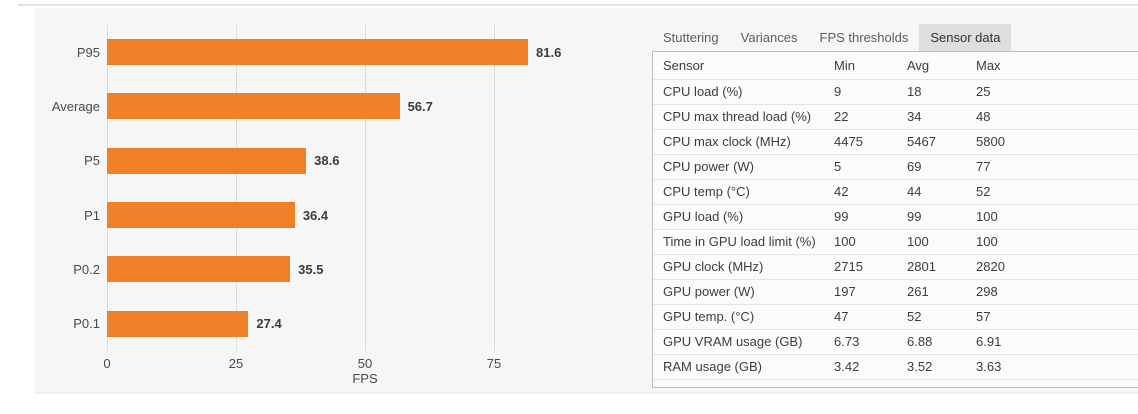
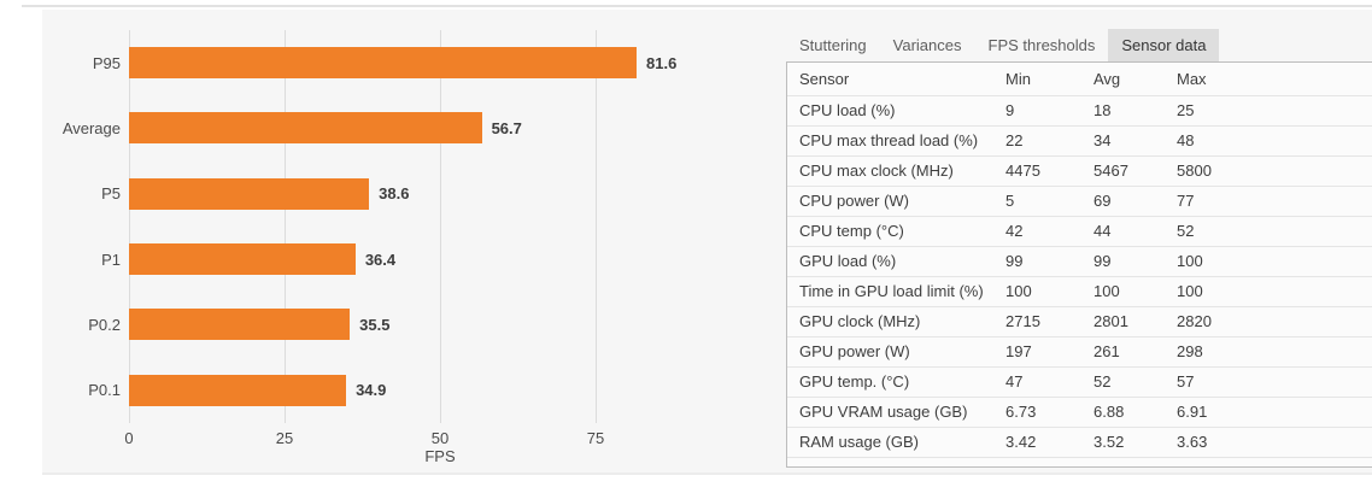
P0.1: 27.4 -> 34.9
